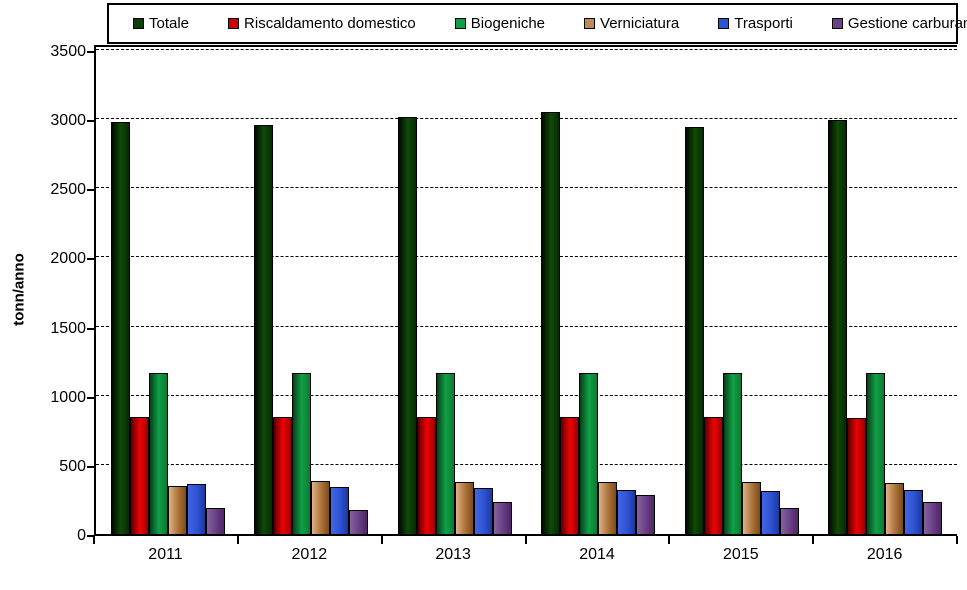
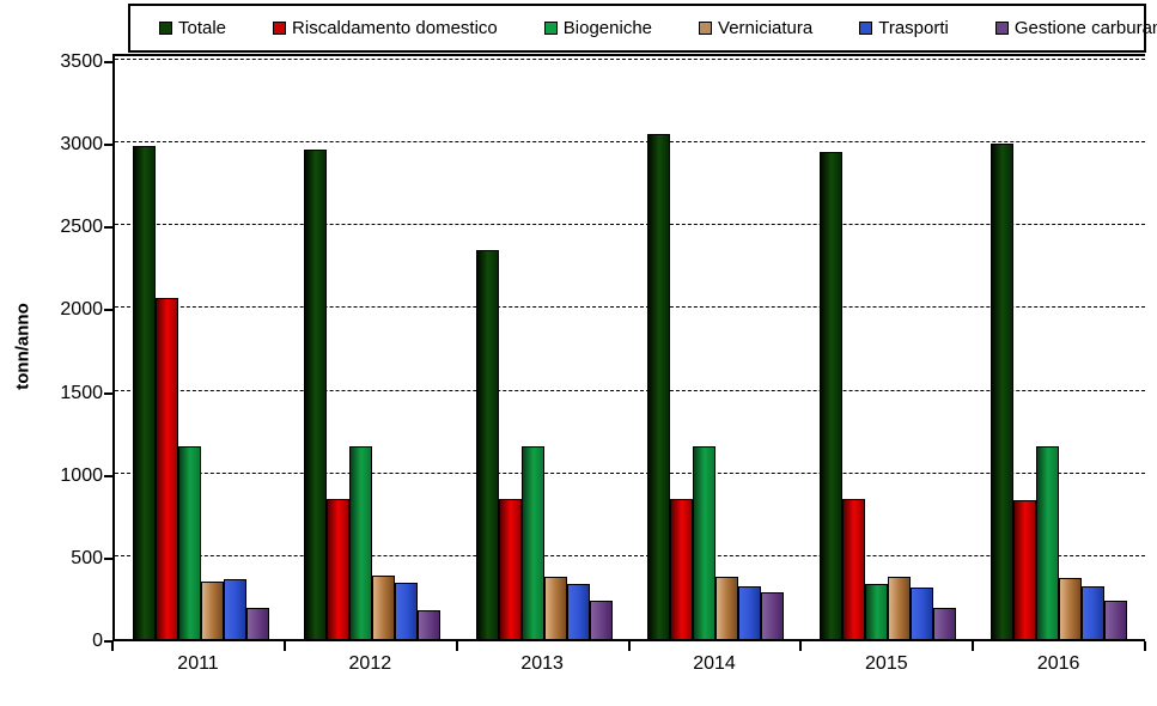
Riscaldamento domestico/2011: 840 -> 2060
Totale/2013: 3020 -> 2350
Biogeniche/2015: 1160 -> 330
